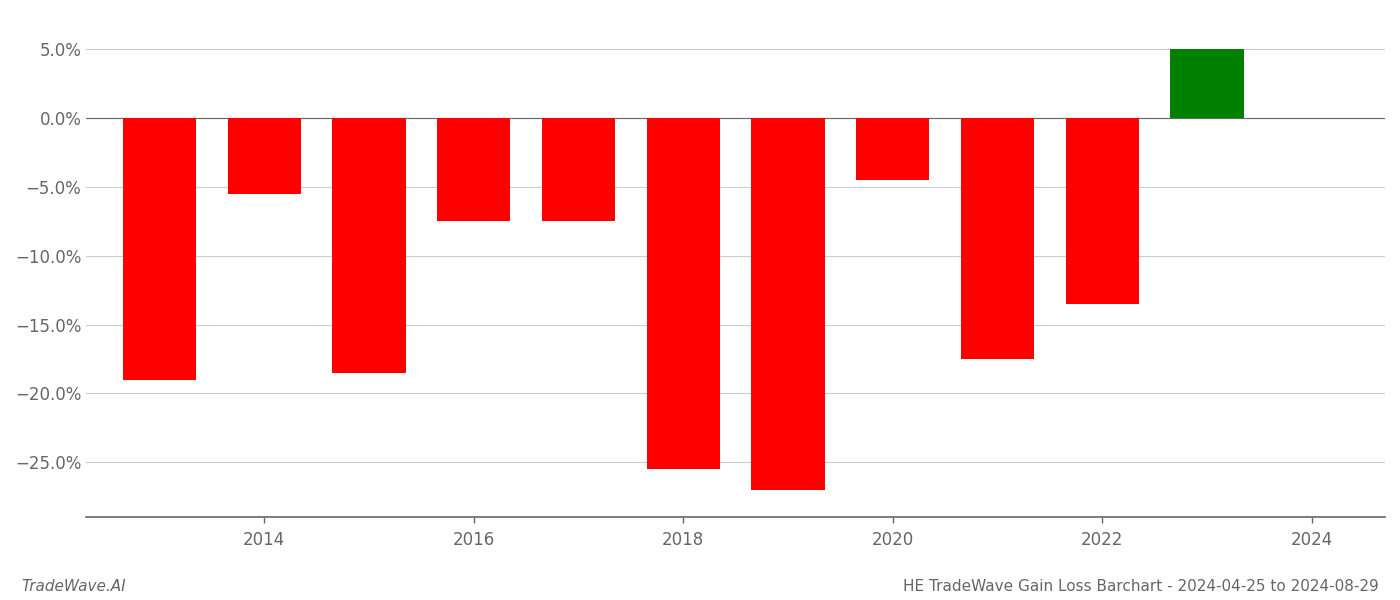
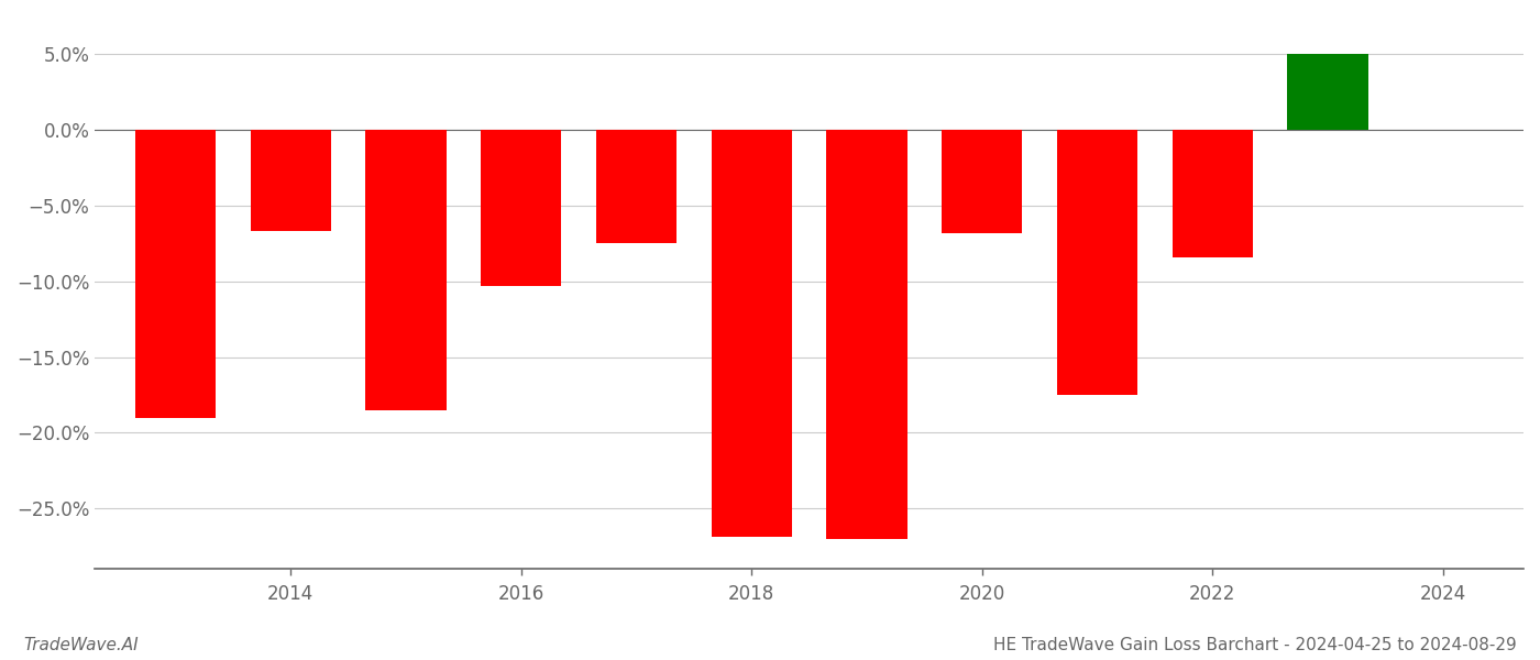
2014: -5.5% -> -6.7%
2016: -7.5% -> -10.3%
2018: -25.5% -> -26.9%
2020: -4.5% -> -6.8%
2022: -13.5% -> -8.4%
